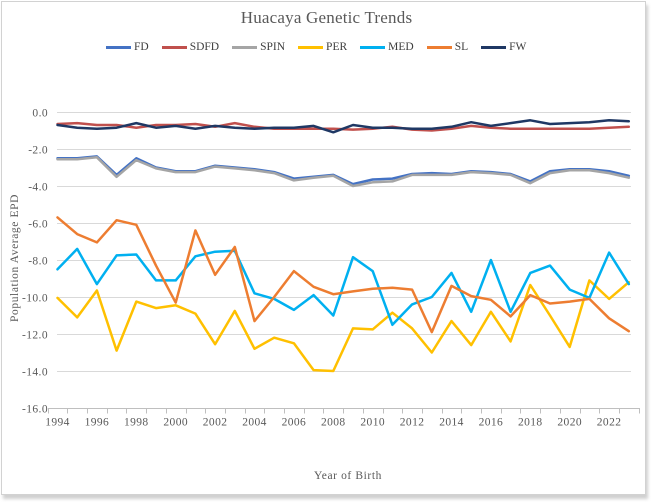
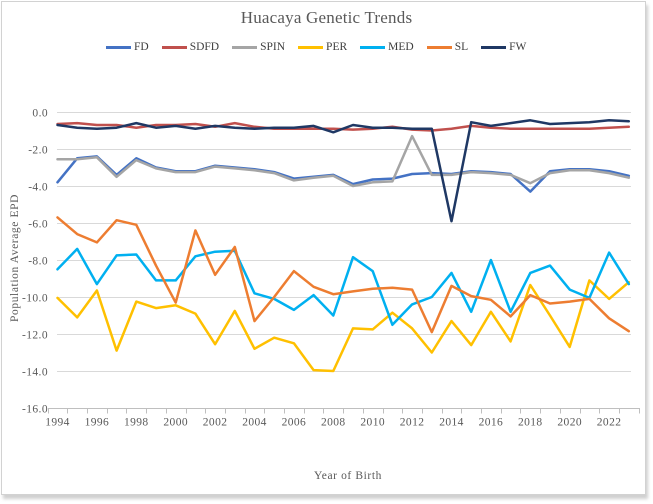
FD/1994: -2.5 -> -3.8
SPIN/2012: -3.4 -> -1.3
FW/2014: -0.8 -> -5.9
FD/2018: -3.8 -> -4.3
